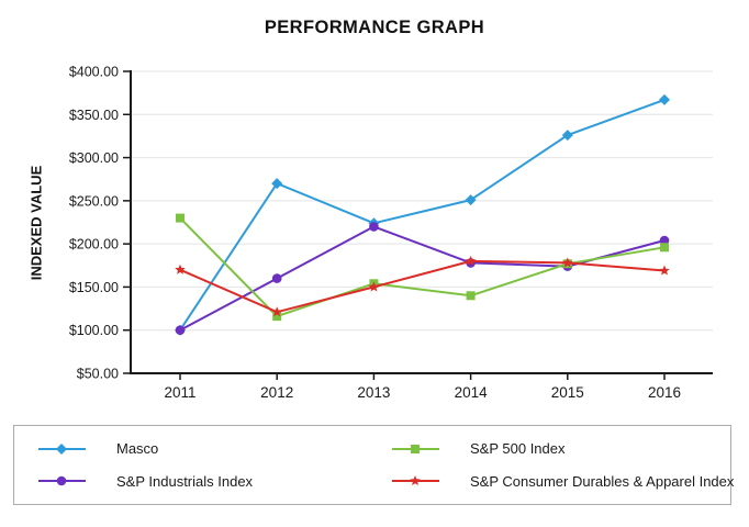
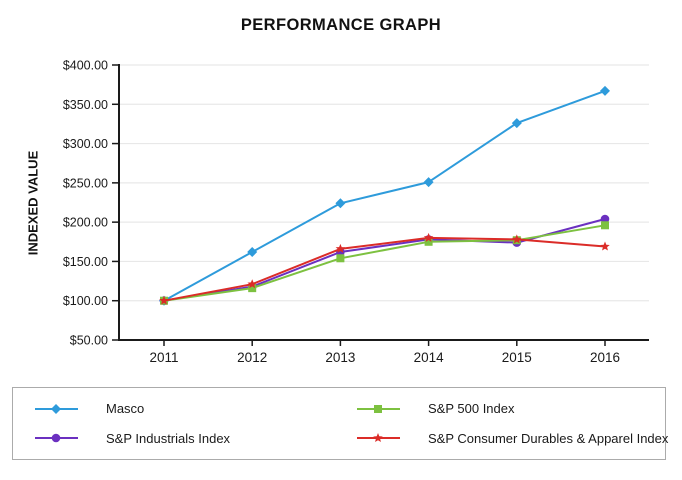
S&P 500 Index/2011: $230 -> $100
S&P Consumer Durables & Apparel Index/2011: $170 -> $100
Masco/2012: $270 -> $160
S&P Industrials Index/2012: $160 -> $120
S&P Industrials Index/2013: $220 -> $160
S&P Consumer Durables & Apparel Index/2013: $150 -> $170
S&P 500 Index/2014: $140 -> $180
